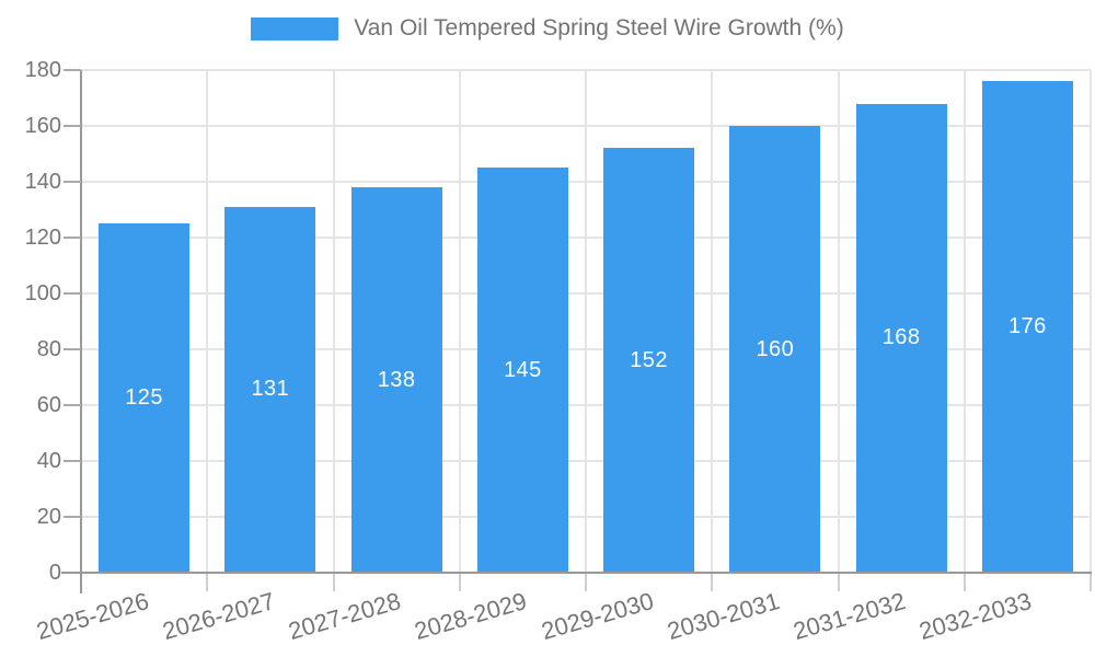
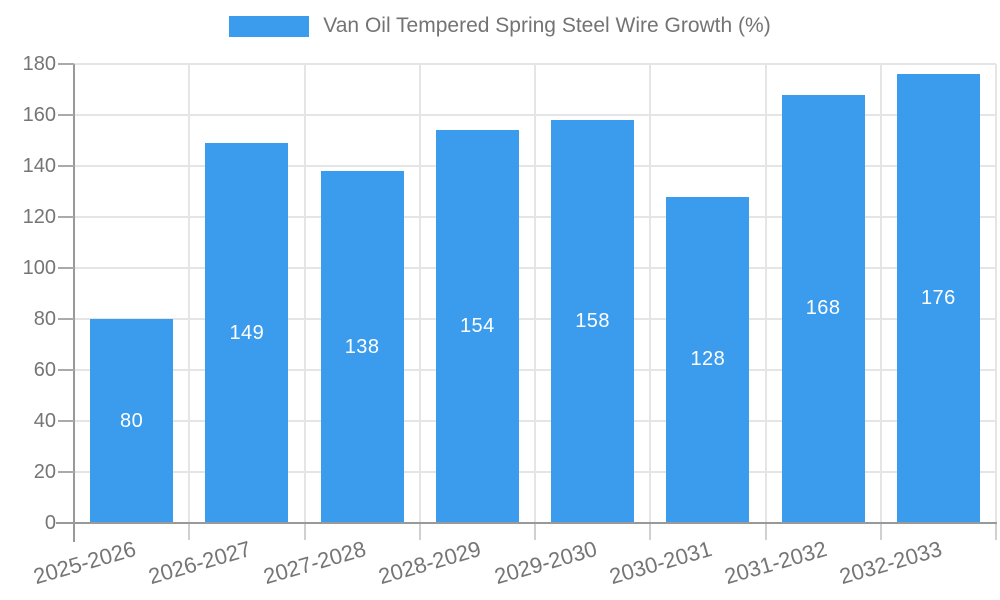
2025-2026: 125 -> 80
2026-2027: 131 -> 149
2028-2029: 145 -> 154
2029-2030: 152 -> 158
2030-2031: 160 -> 128
